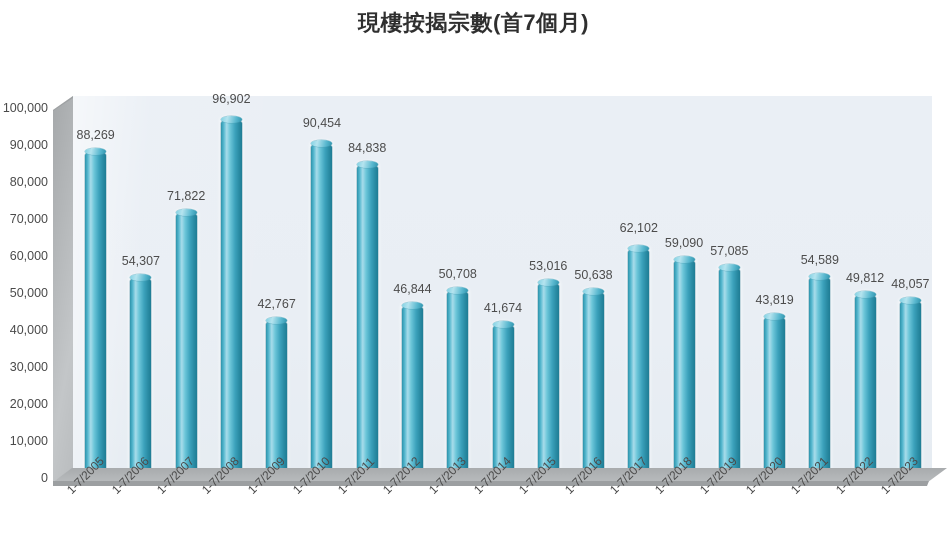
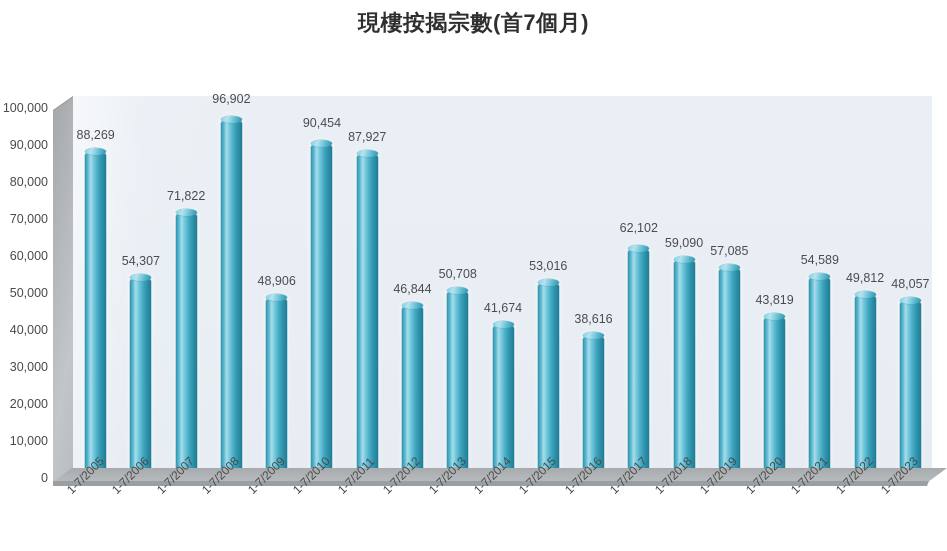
1-7/2009: 42,767 -> 48,906
1-7/2011: 84,838 -> 87,927
1-7/2016: 50,638 -> 38,616
